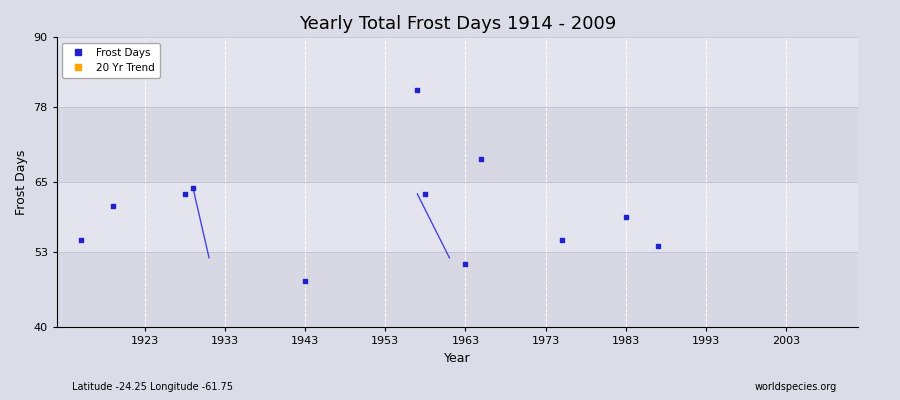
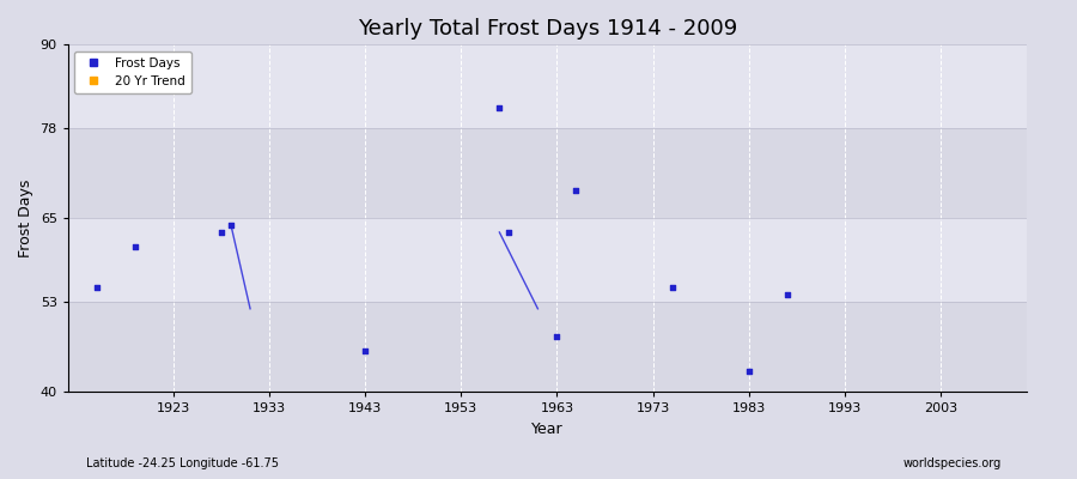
1943: 48 -> 46
1963: 51 -> 48
1983: 59 -> 43
